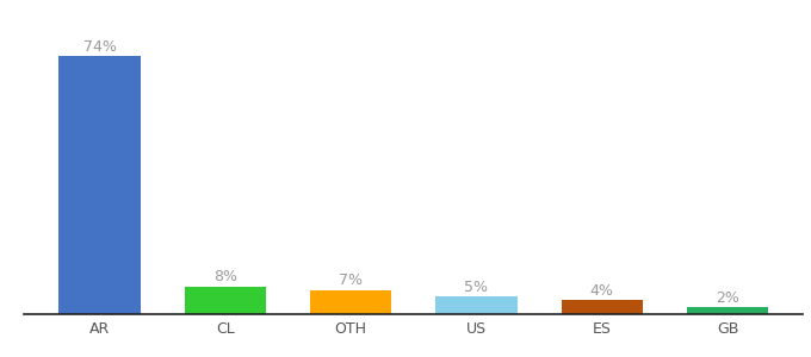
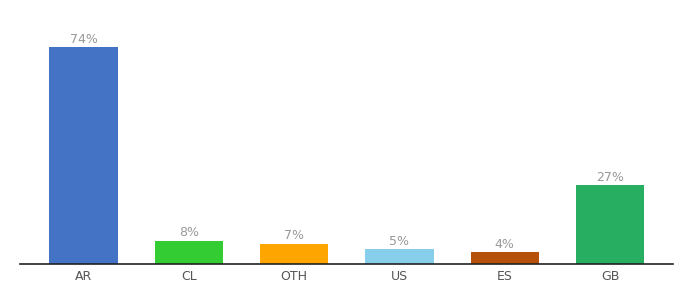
GB: 2% -> 27%
